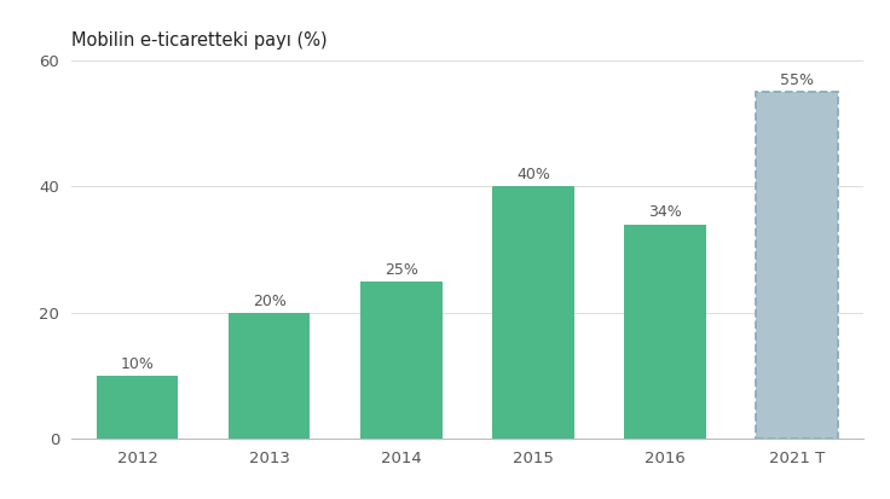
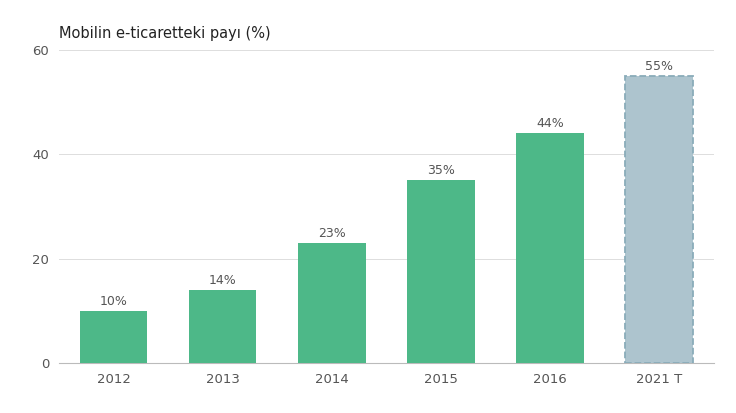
2013: 20% -> 14%
2014: 25% -> 23%
2015: 40% -> 35%
2016: 34% -> 44%
